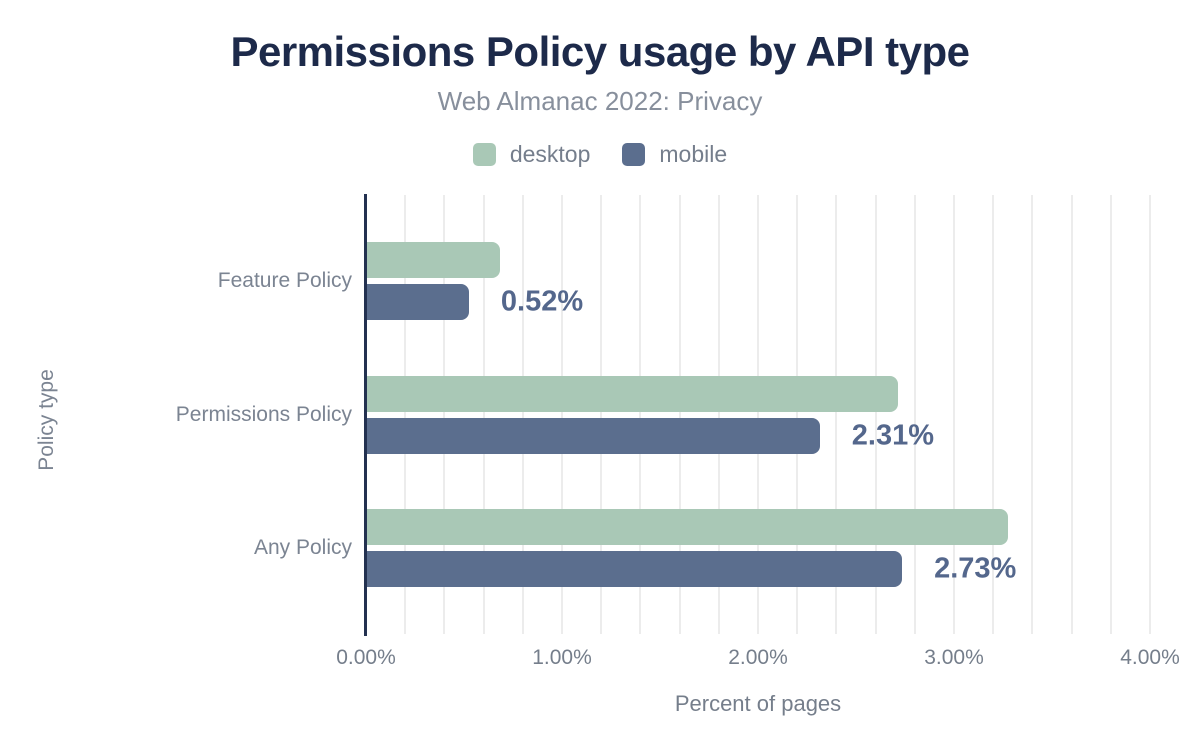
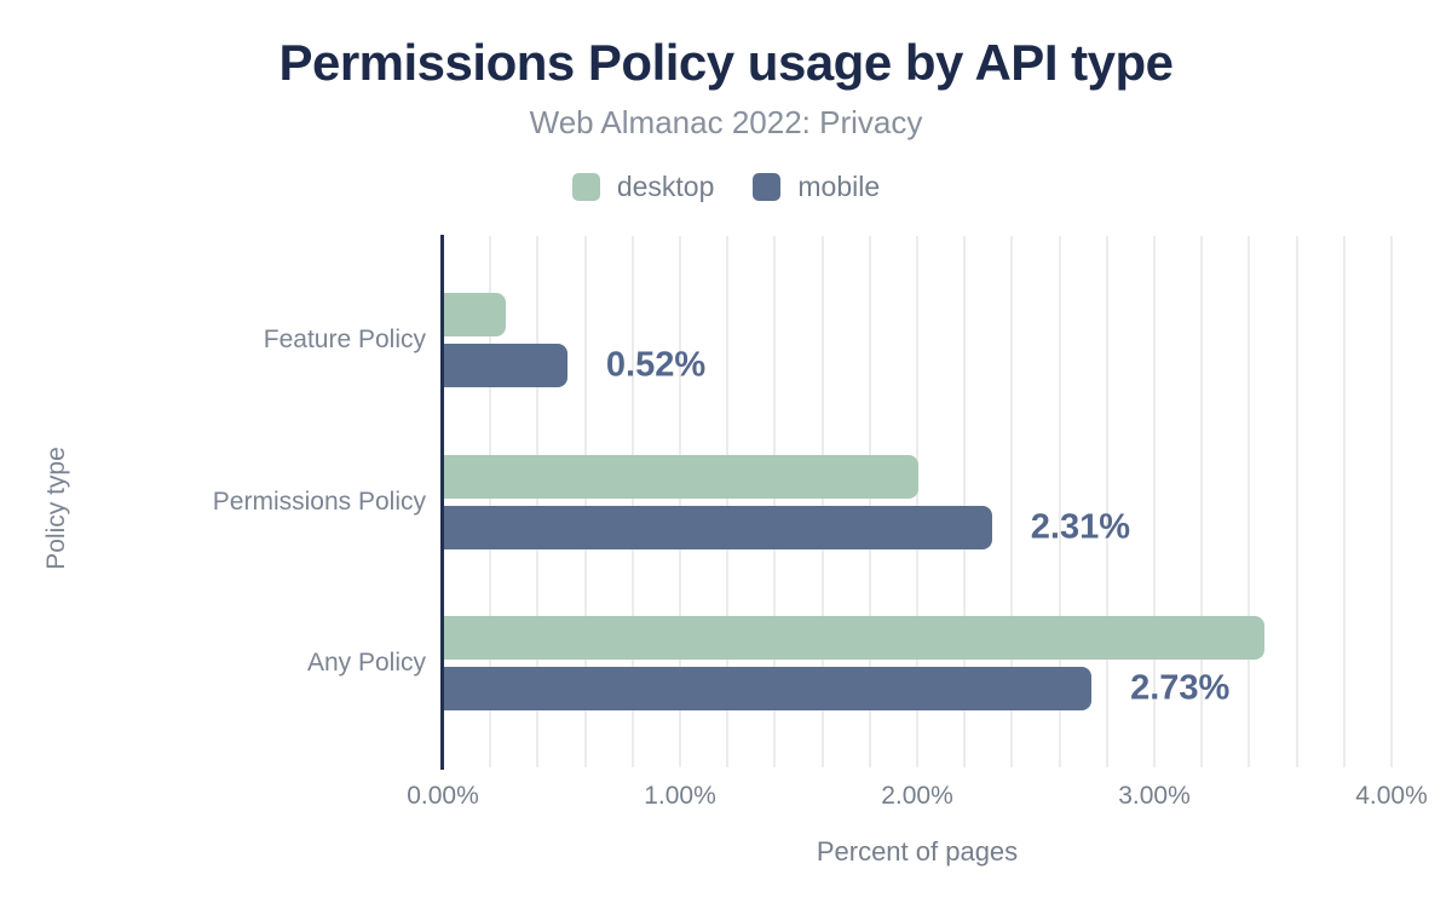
desktop/Feature Policy: 0.68% -> 0.26%
desktop/Permissions Policy: 2.71% -> 2.00%
desktop/Any Policy: 3.27% -> 3.46%
